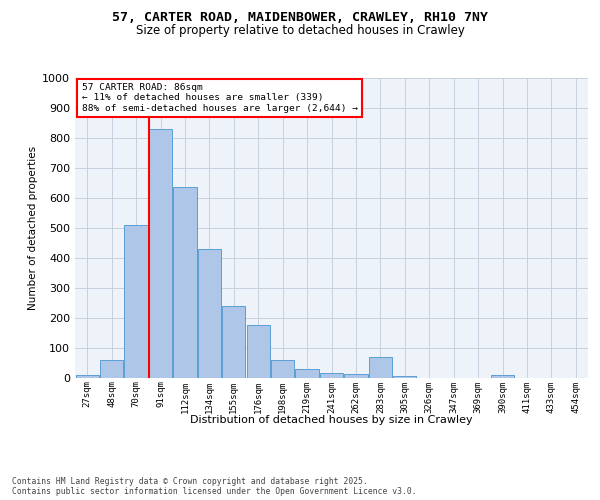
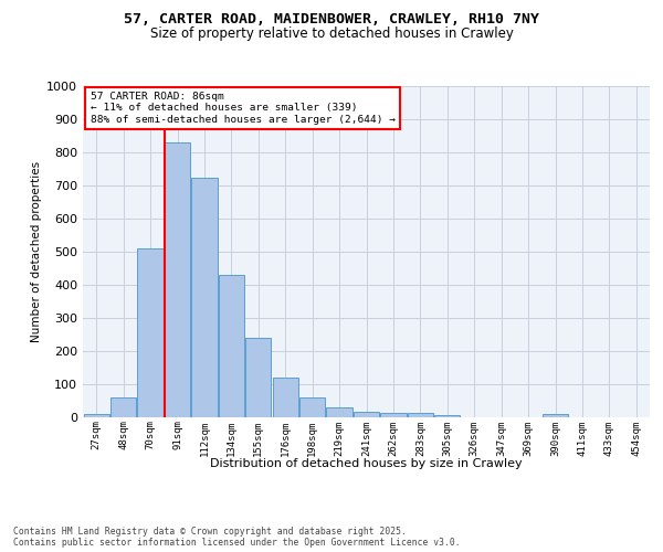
112sqm: 635 -> 723
176sqm: 175 -> 117
283sqm: 70 -> 12
